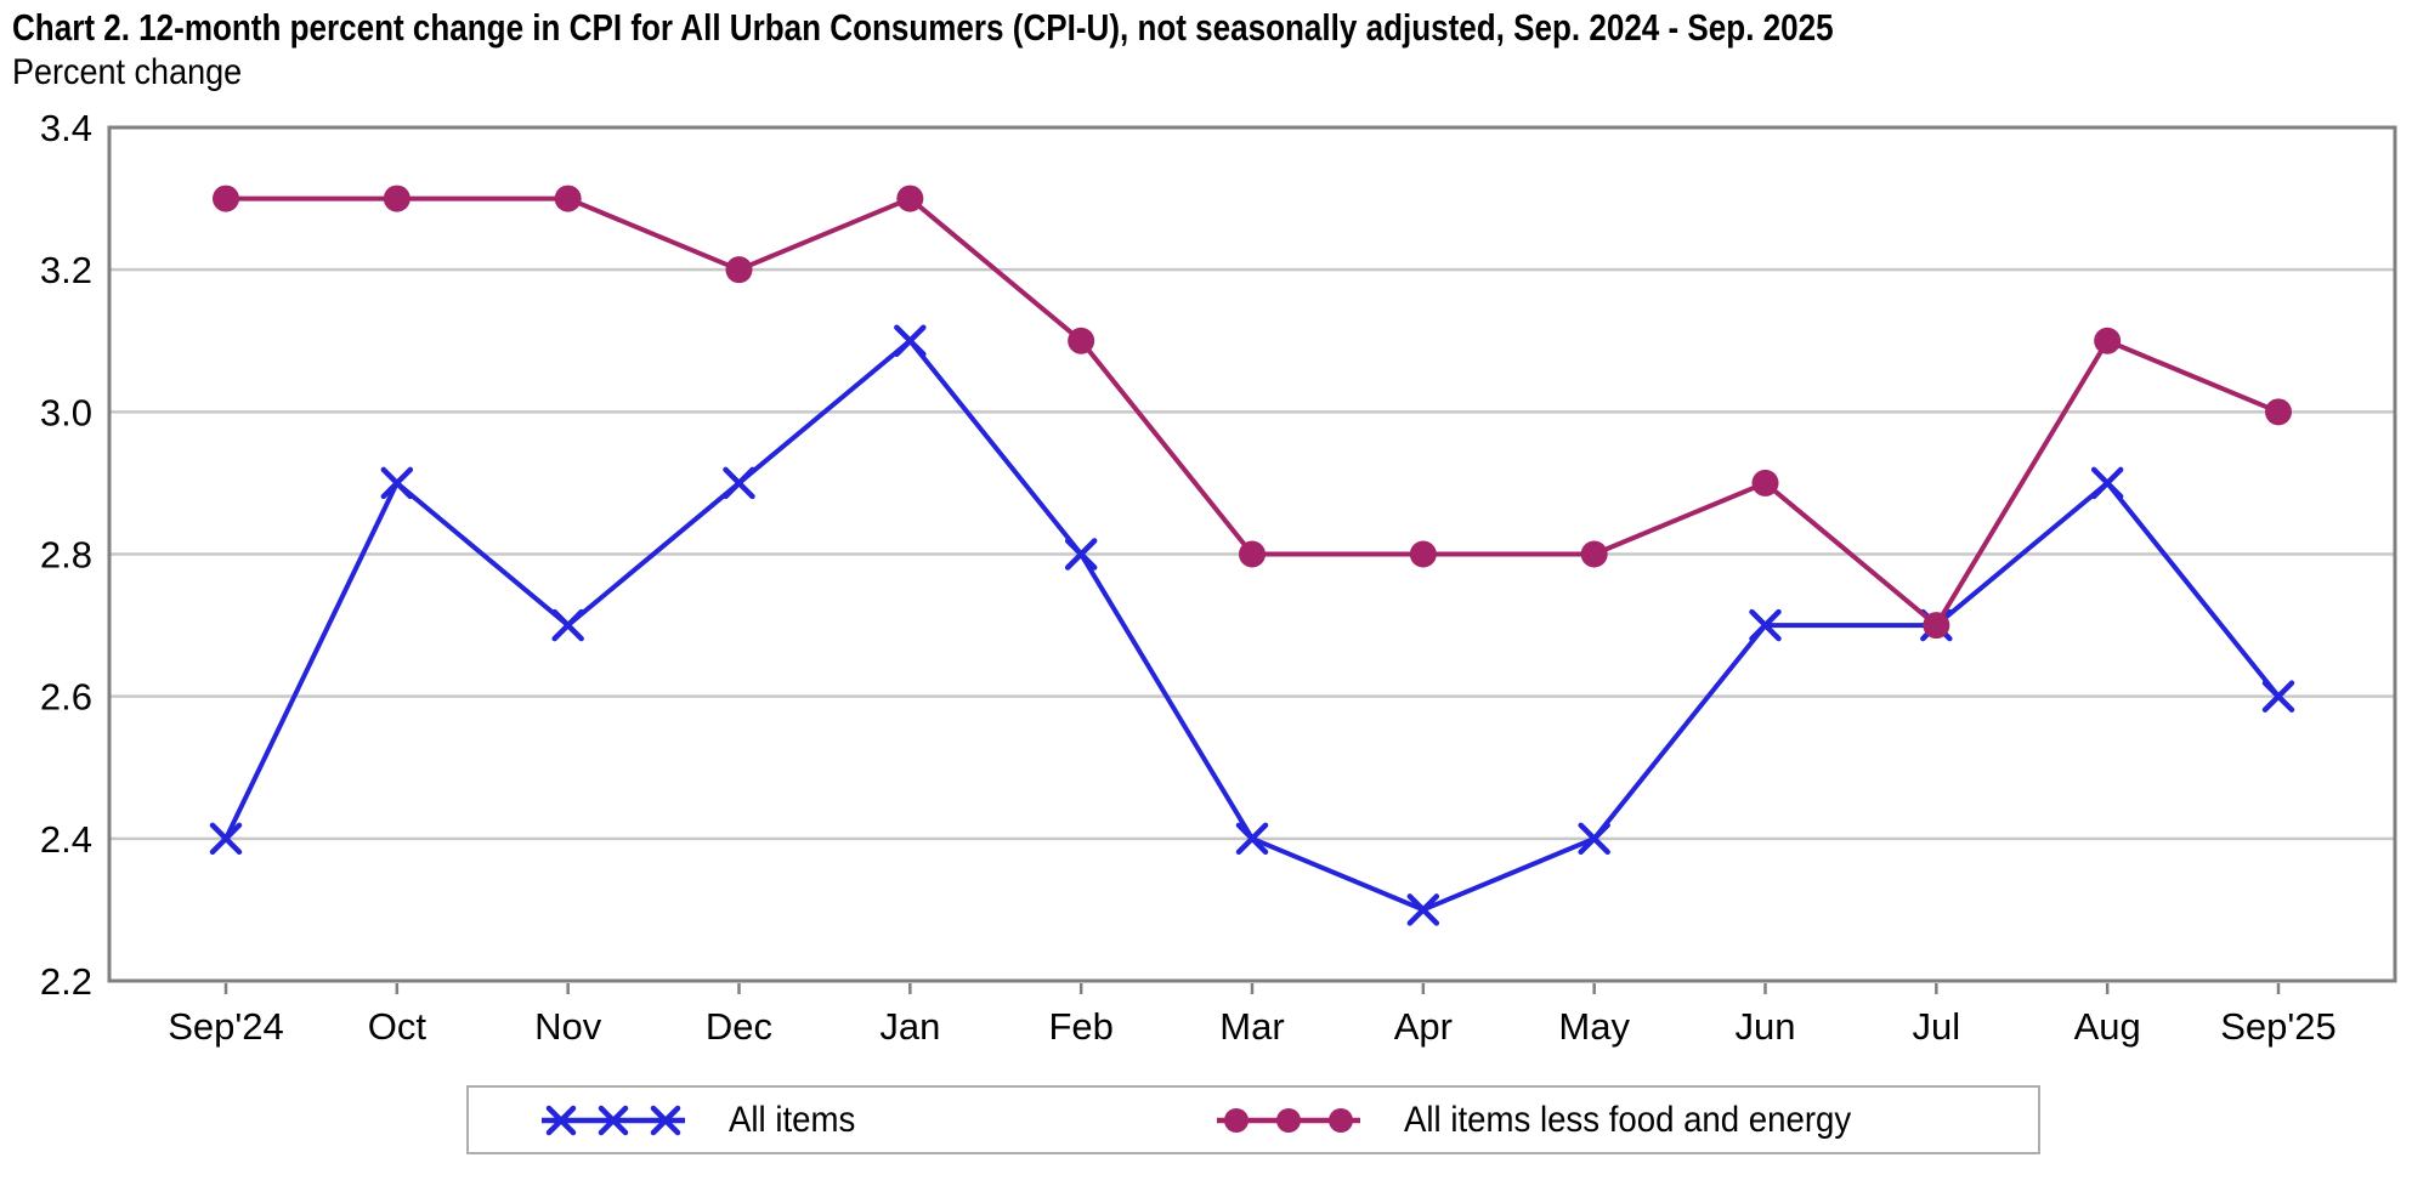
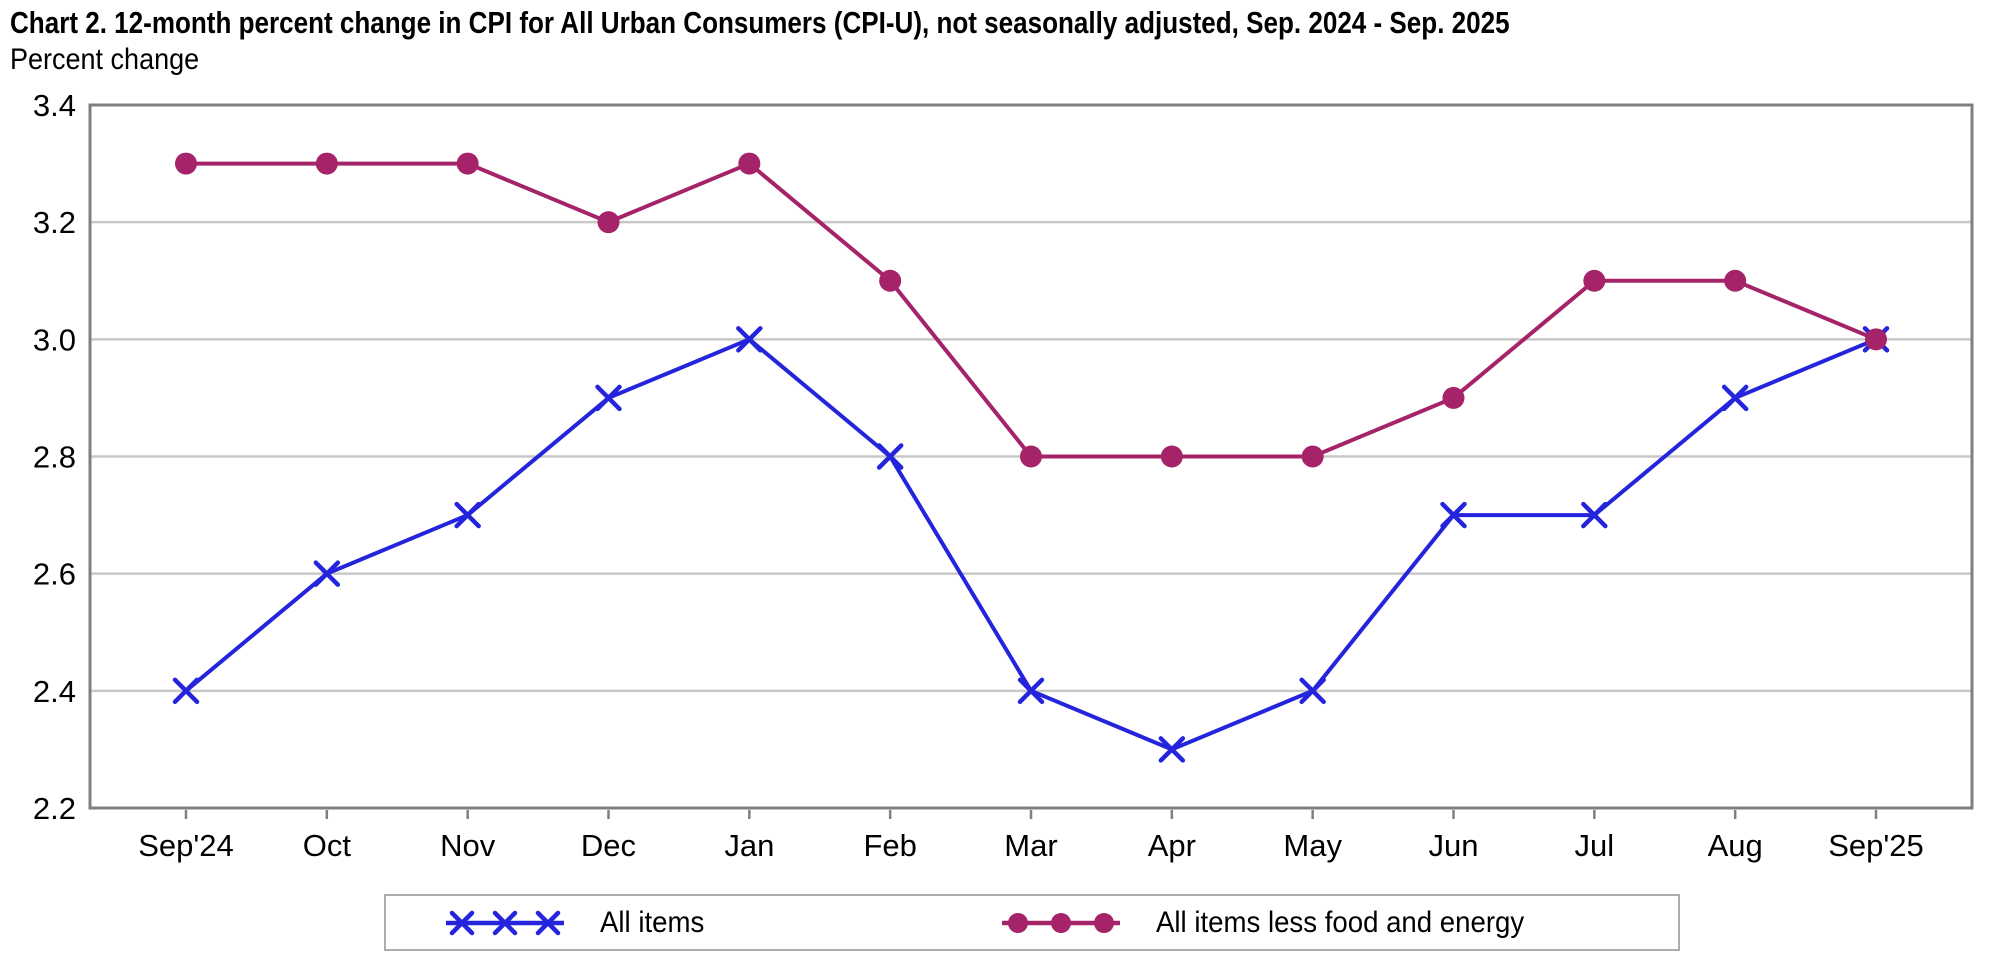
All items/Oct: 2.9 -> 2.6
All items/Jan: 3.1 -> 3.0
All items less food and energy/Jul: 2.7 -> 3.1
All items/Sep'25: 2.6 -> 3.0
